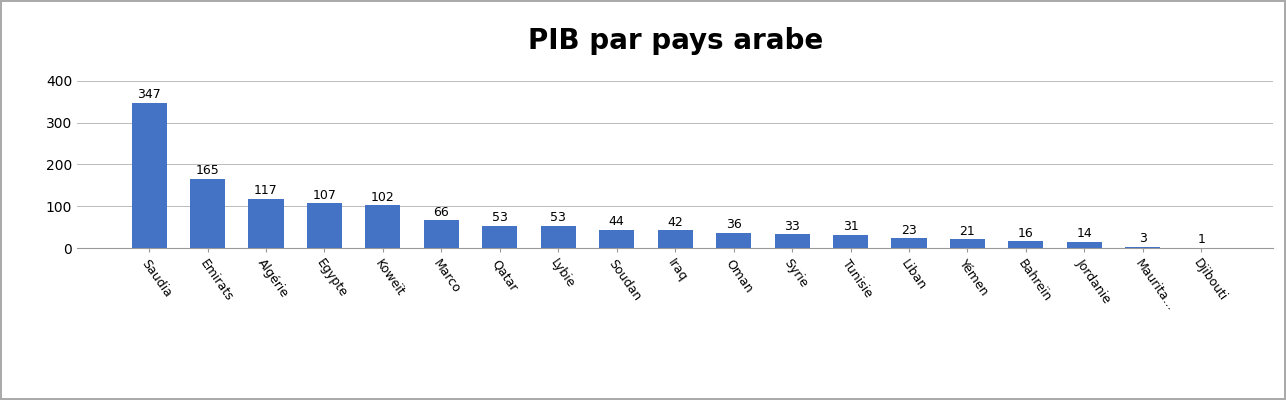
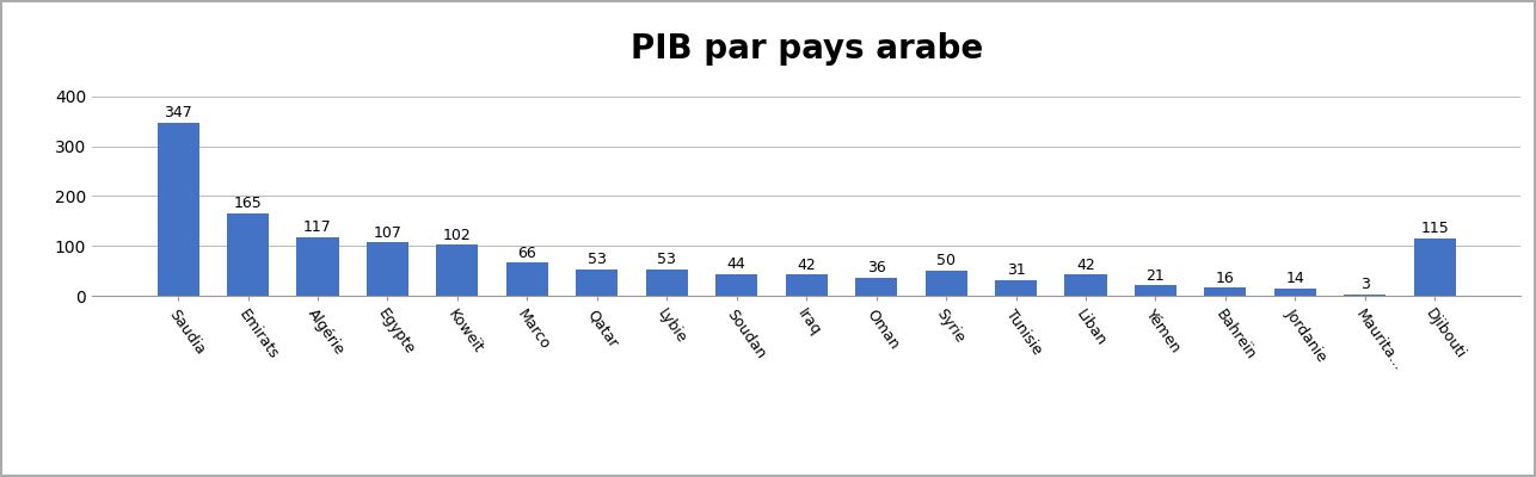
Syrie: 33 -> 50
Liban: 23 -> 42
Djibouti: 1 -> 115
